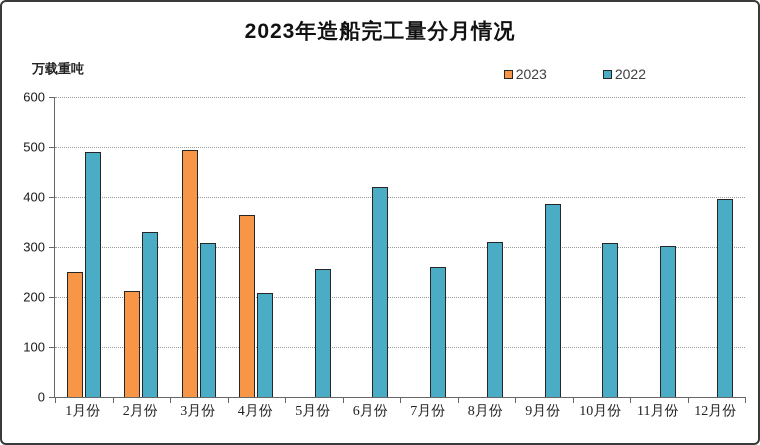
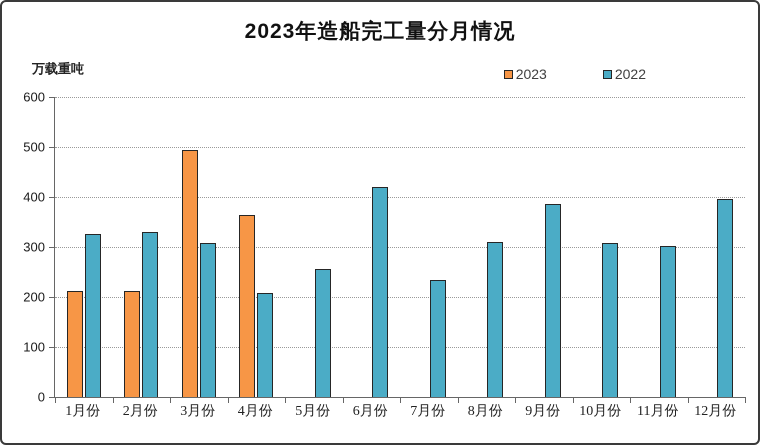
2023/1月份: 250 -> 210
2022/1月份: 490 -> 330
2022/7月份: 260 -> 240
